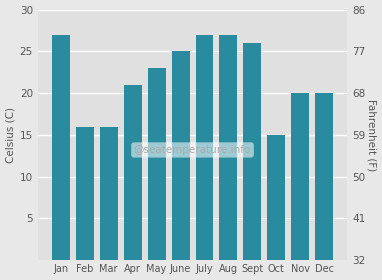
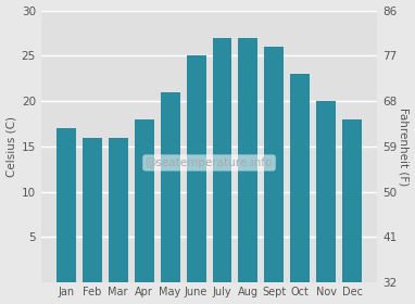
Jan: 27 -> 17
Apr: 21 -> 18
May: 23 -> 21
Oct: 15 -> 23
Dec: 20 -> 18
